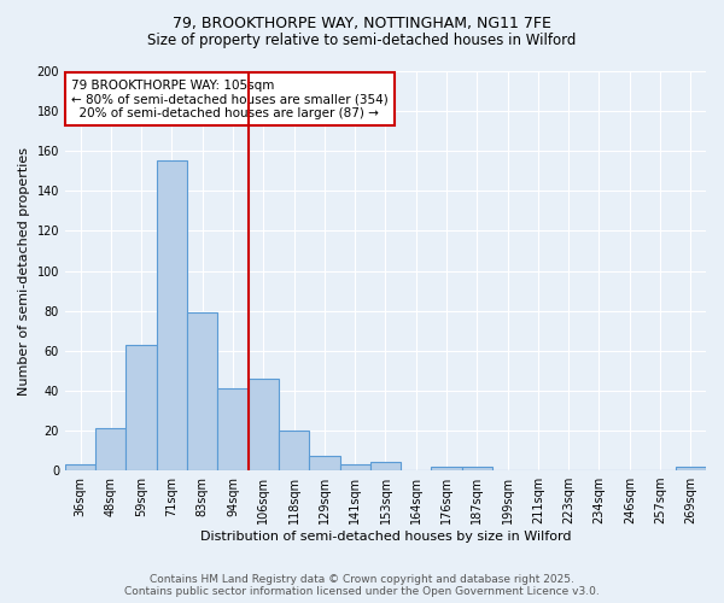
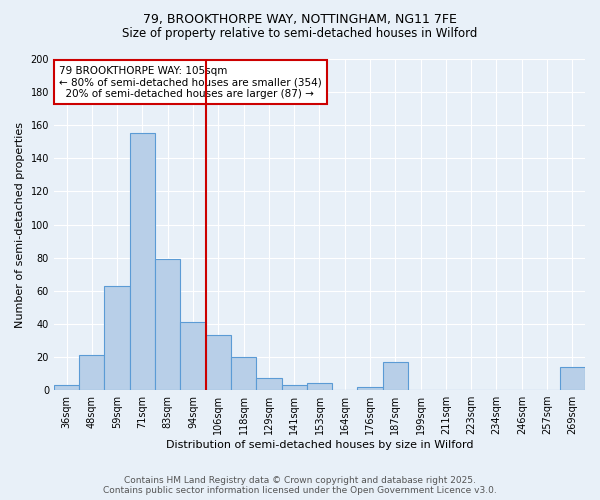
106sqm: 46 -> 33
187sqm: 2 -> 17
269sqm: 2 -> 14
